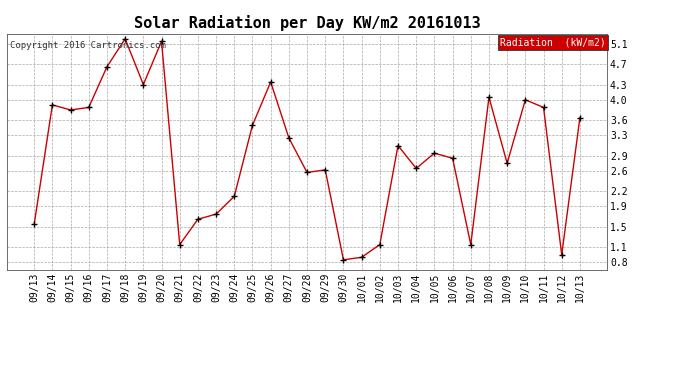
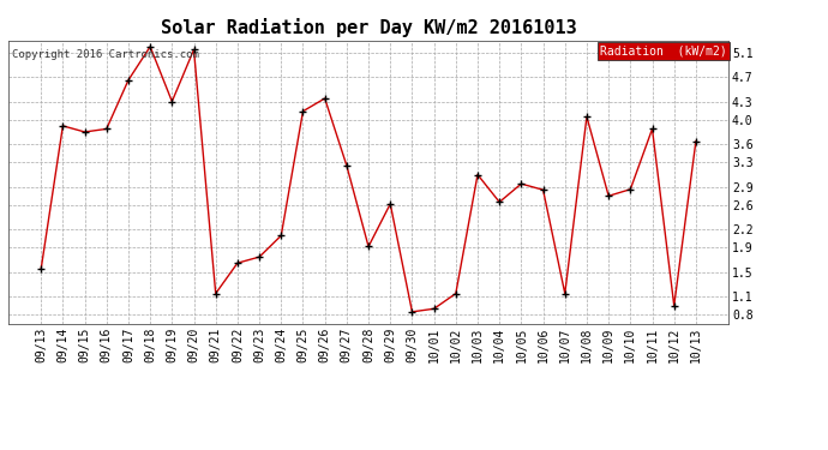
09/25: 3.50 -> 4.14
09/28: 2.57 -> 1.92
10/10: 4.00 -> 2.86
